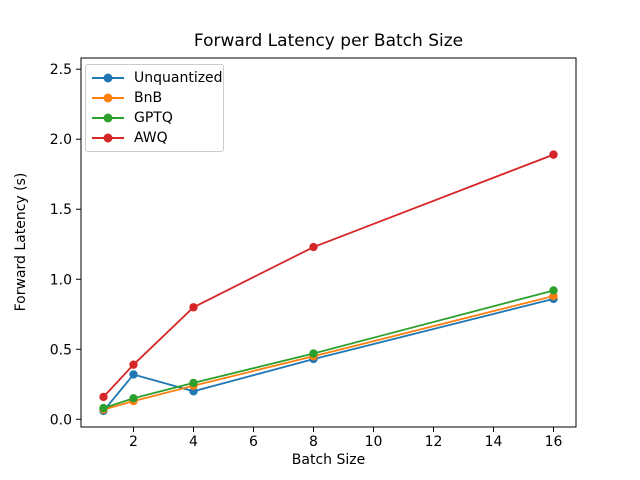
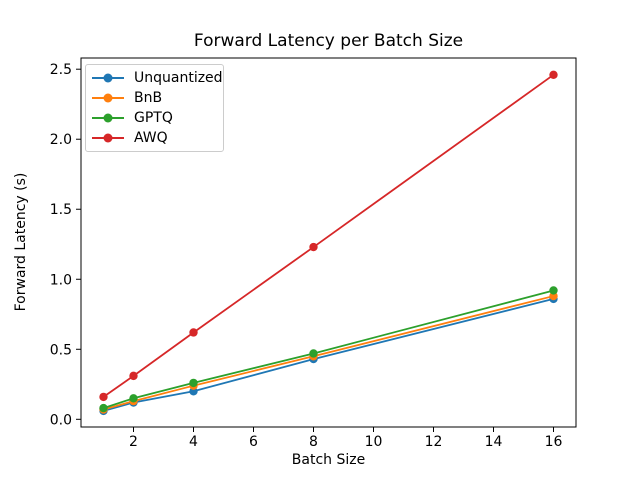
Unquantized/2: 0.32 -> 0.12
AWQ/2: 0.39 -> 0.31
AWQ/4: 0.80 -> 0.62
AWQ/16: 1.89 -> 2.46
